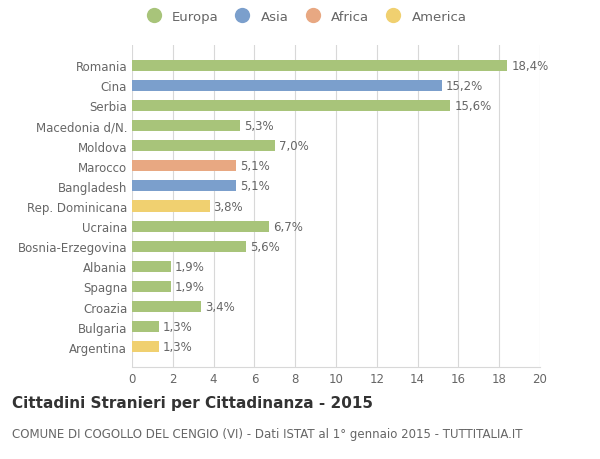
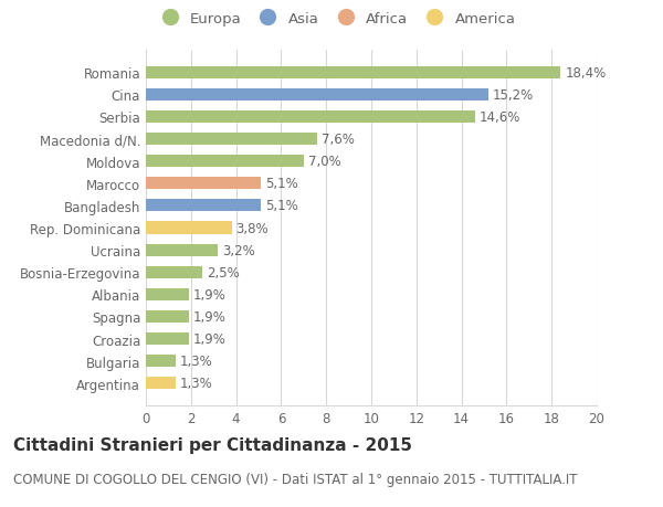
Serbia: 15,6% -> 14,6%
Macedonia d/N.: 5,3% -> 7,6%
Ucraina: 6,7% -> 3,2%
Bosnia-Erzegovina: 5,6% -> 2,5%
Croazia: 3,4% -> 1,9%
